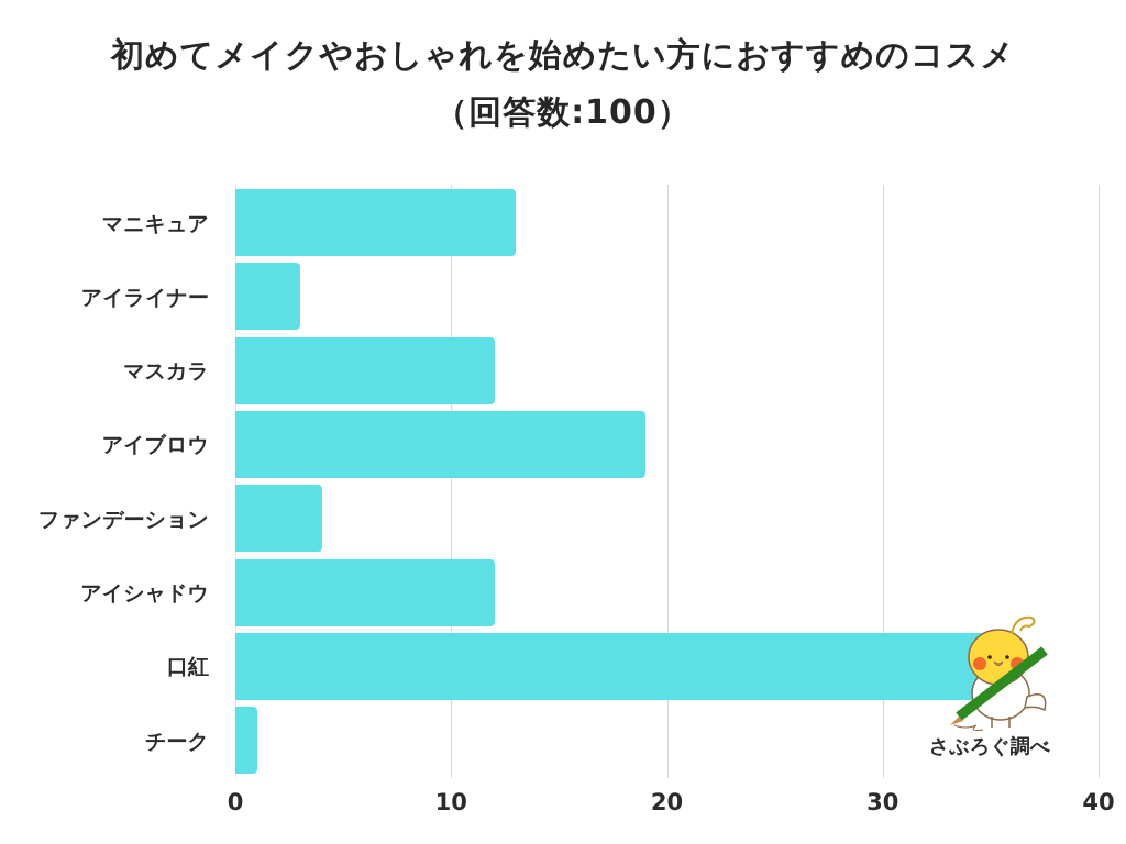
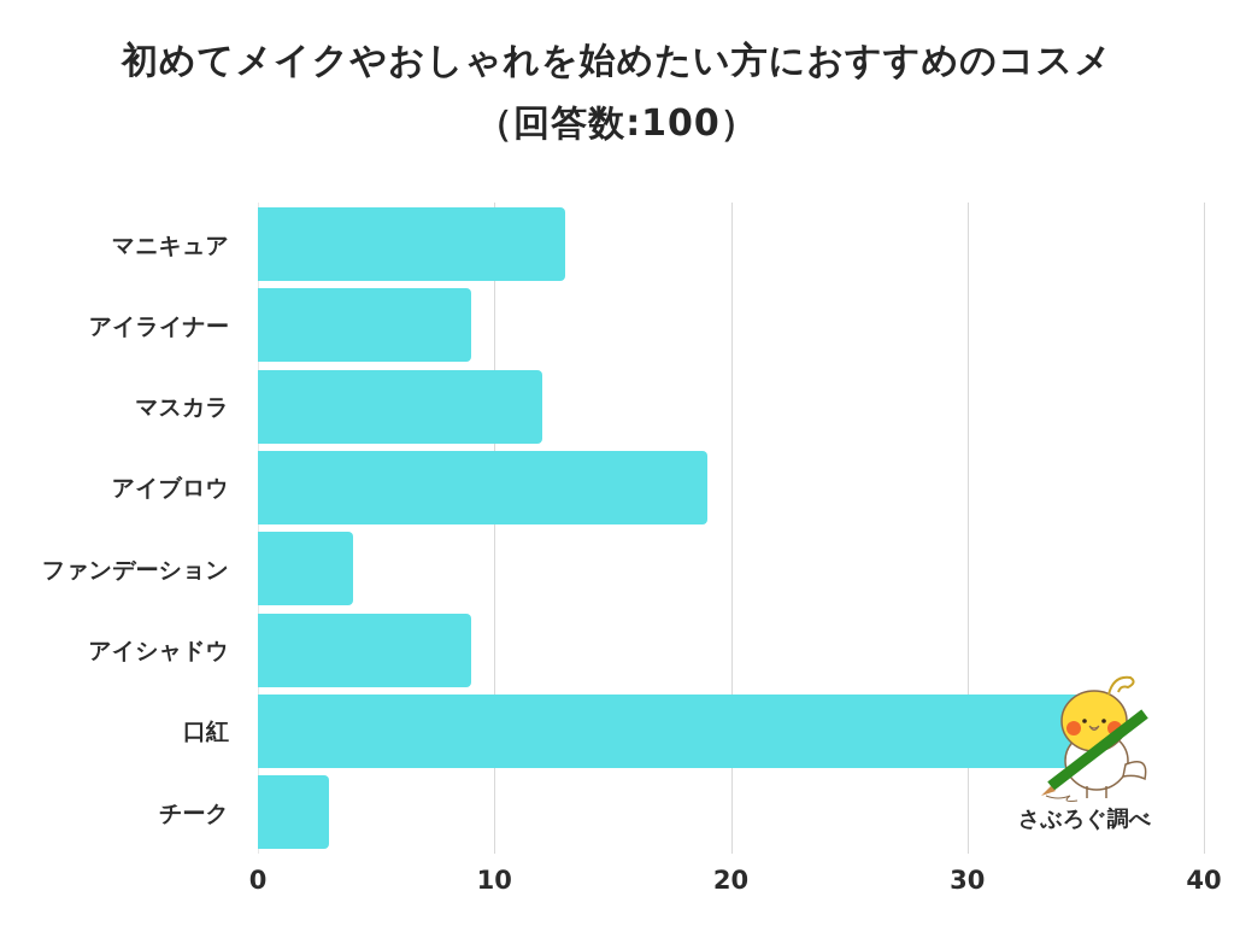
アイライナー: 3 -> 9
アイシャドウ: 12 -> 9
チーク: 1 -> 3
